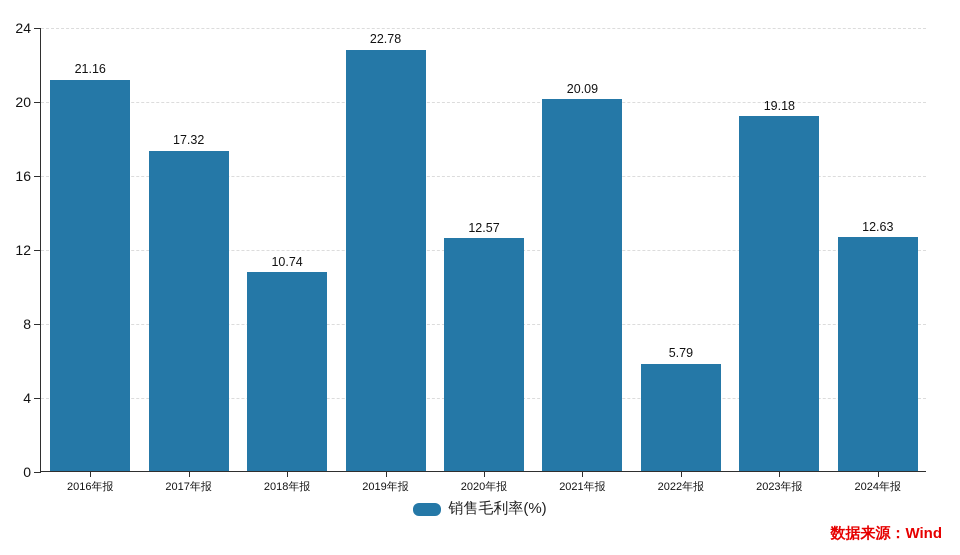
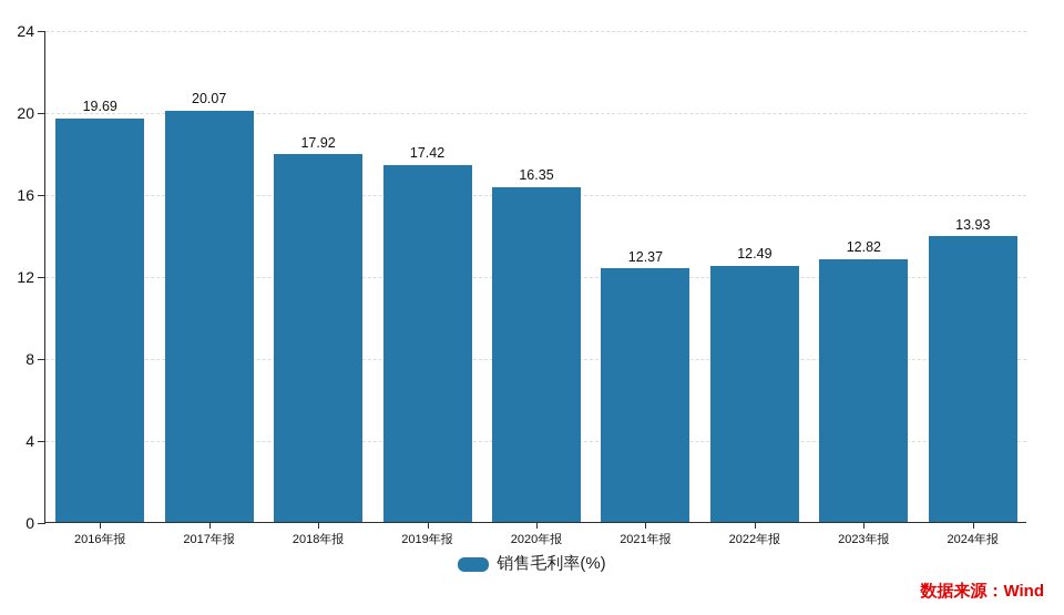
2016年报: 21.16 -> 19.69
2017年报: 17.32 -> 20.07
2018年报: 10.74 -> 17.92
2019年报: 22.78 -> 17.42
2020年报: 12.57 -> 16.35
2021年报: 20.09 -> 12.37
2022年报: 5.79 -> 12.49
2023年报: 19.18 -> 12.82
2024年报: 12.63 -> 13.93
